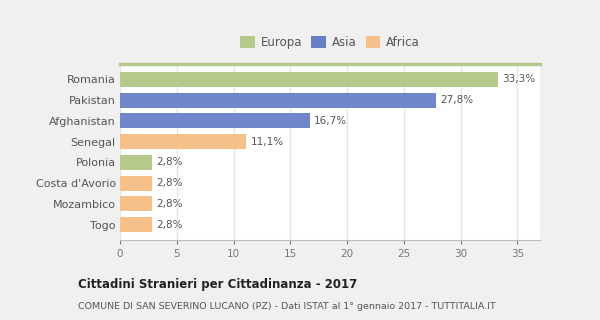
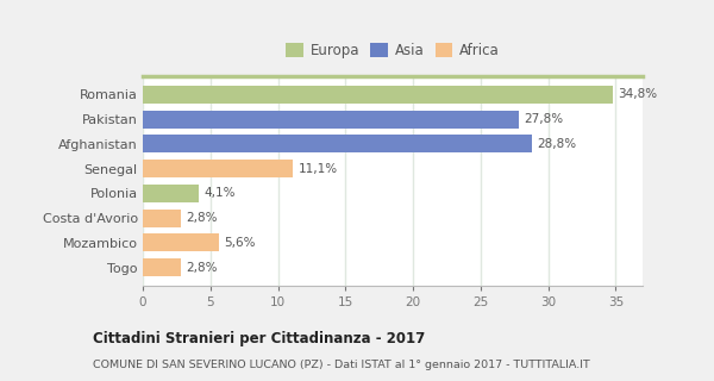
Romania: 33,3% -> 34,8%
Afghanistan: 16,7% -> 28,8%
Polonia: 2,8% -> 4,1%
Mozambico: 2,8% -> 5,6%
